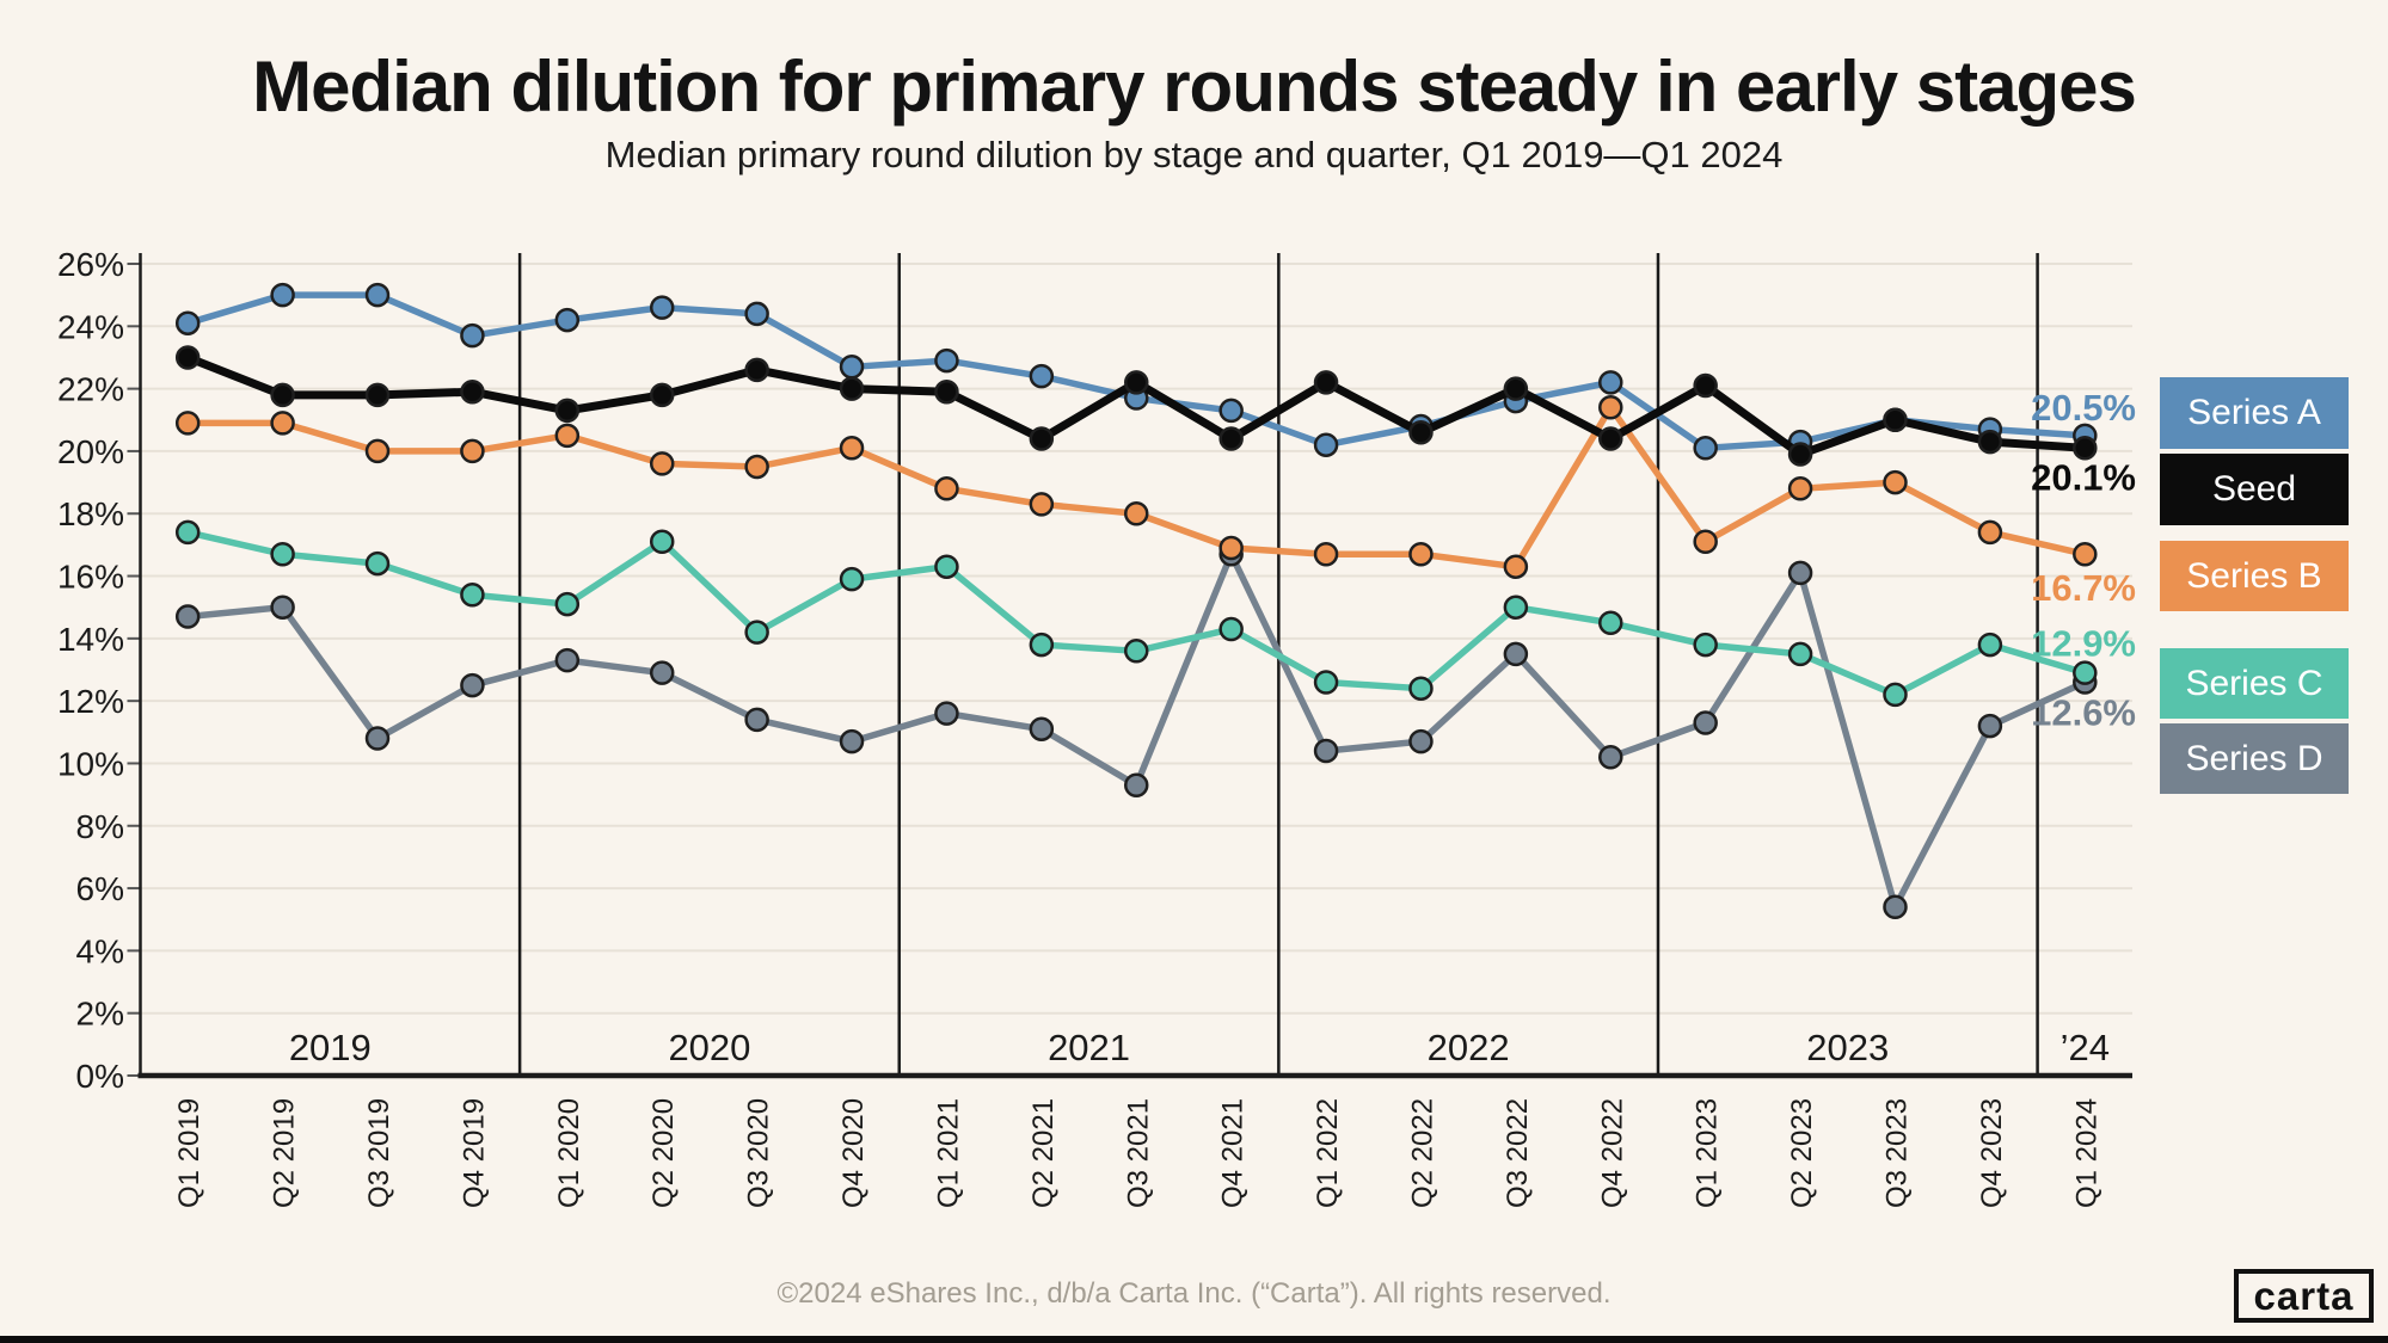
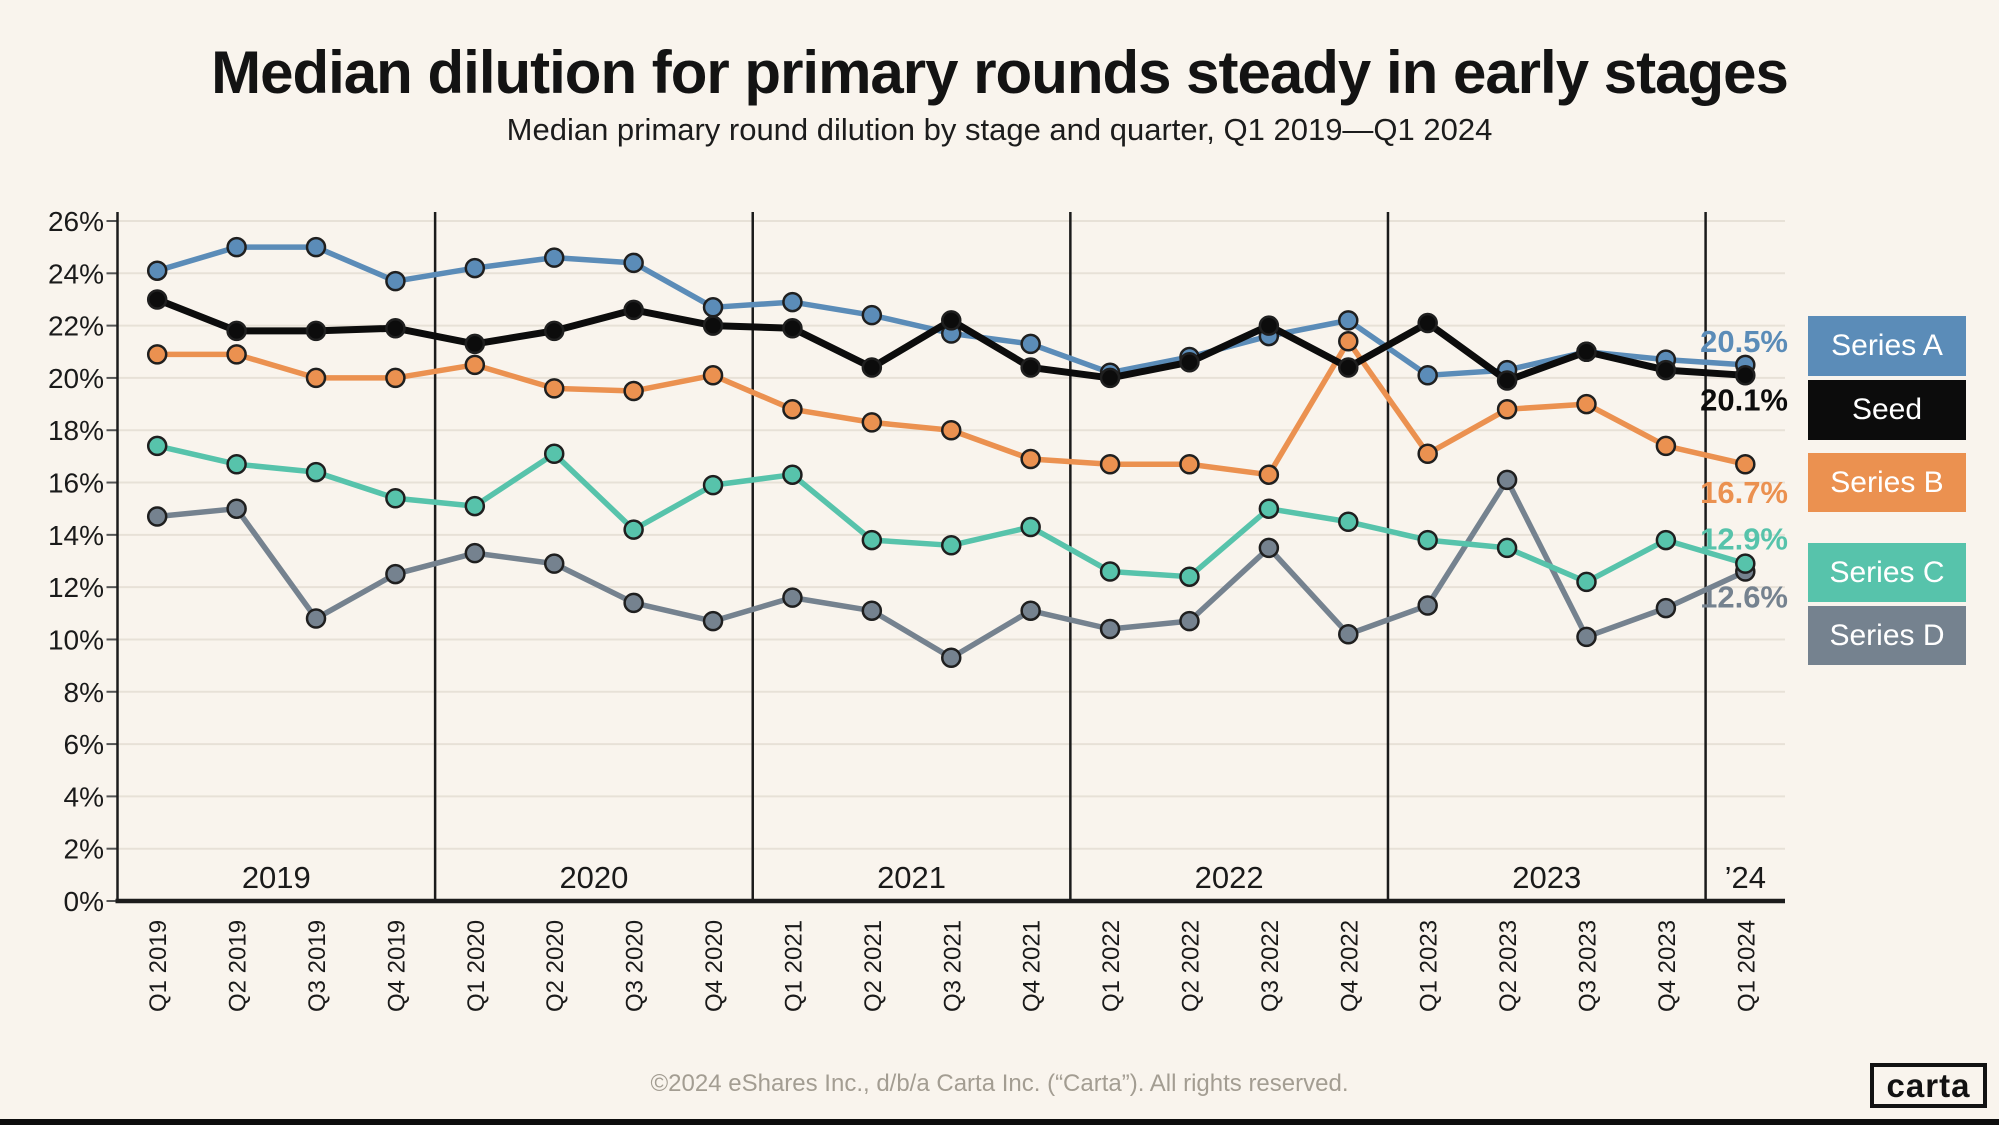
Series D/Q4 2021: 16.7% -> 11.1%
Seed/Q1 2022: 22.2% -> 20.0%
Series D/Q3 2023: 5.4% -> 10.1%
